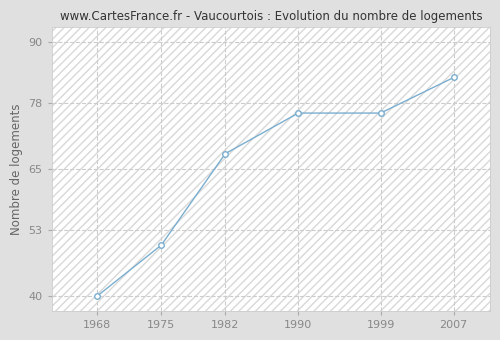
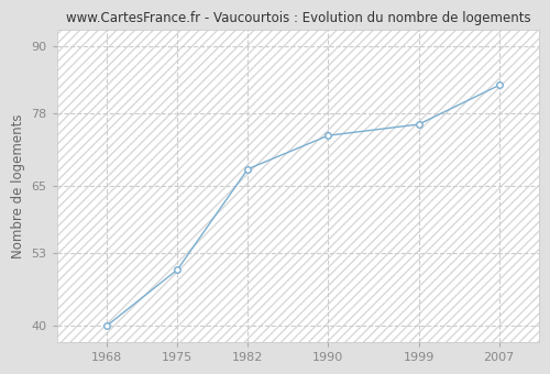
1990: 76 -> 74
